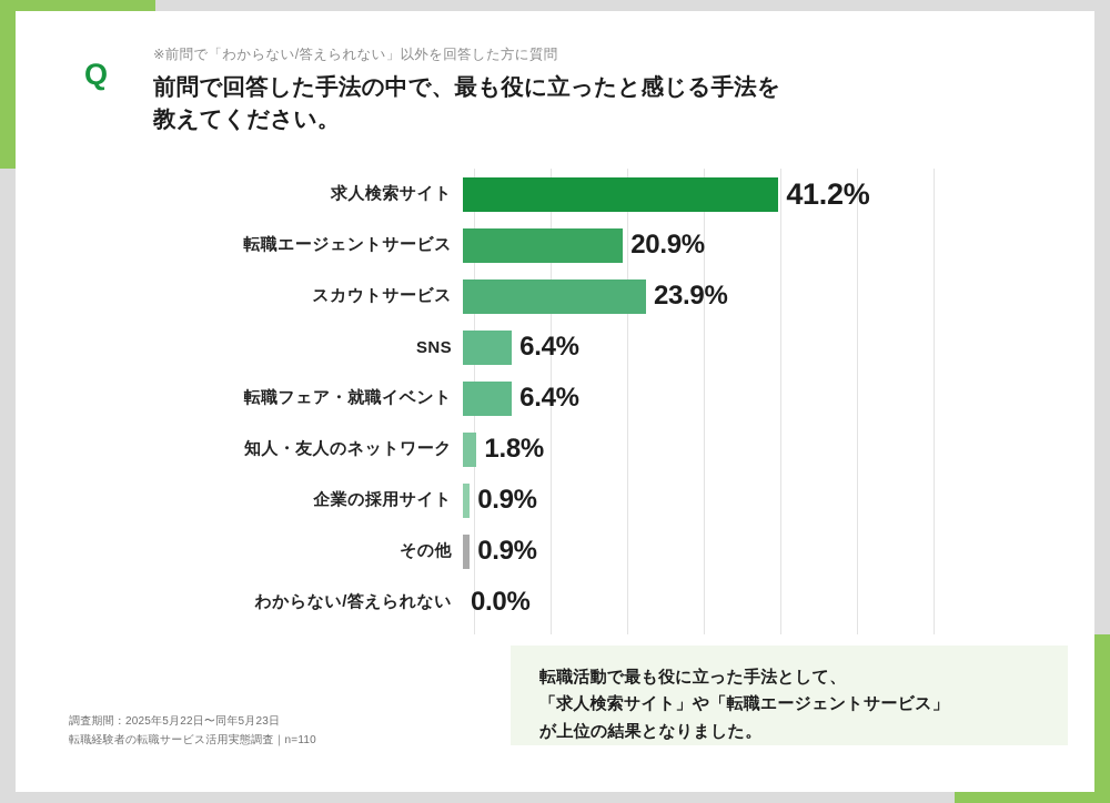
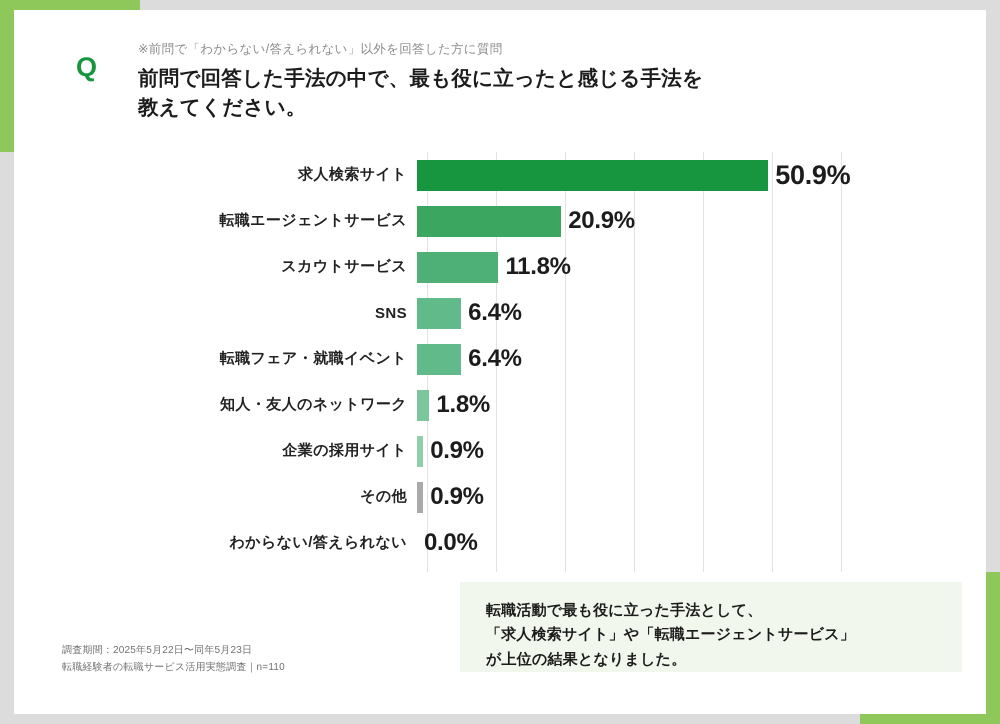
求人検索サイト: 41.2% -> 50.9%
スカウトサービス: 23.9% -> 11.8%
